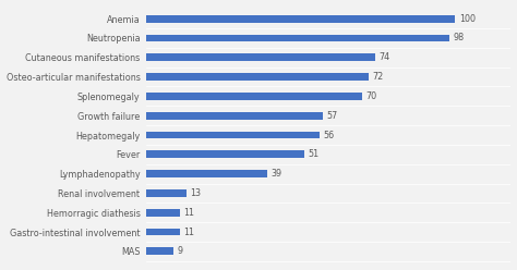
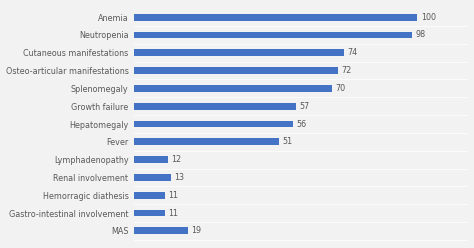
Lymphadenopathy: 39 -> 12
MAS: 9 -> 19
